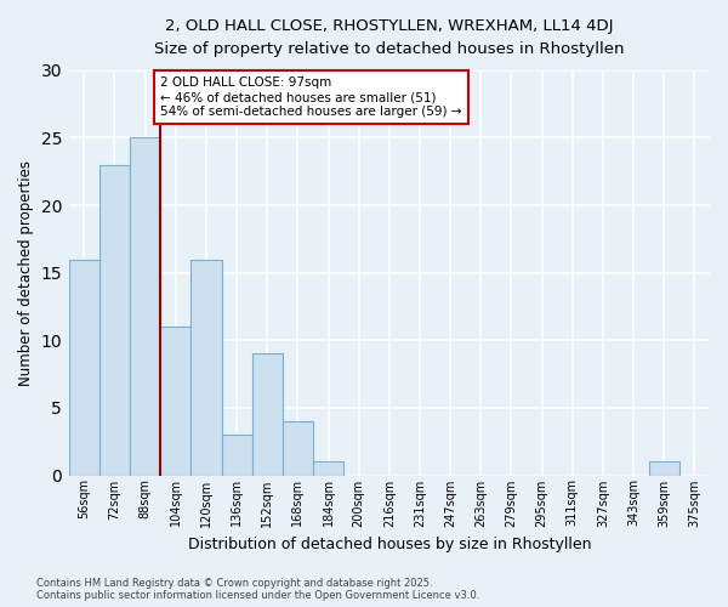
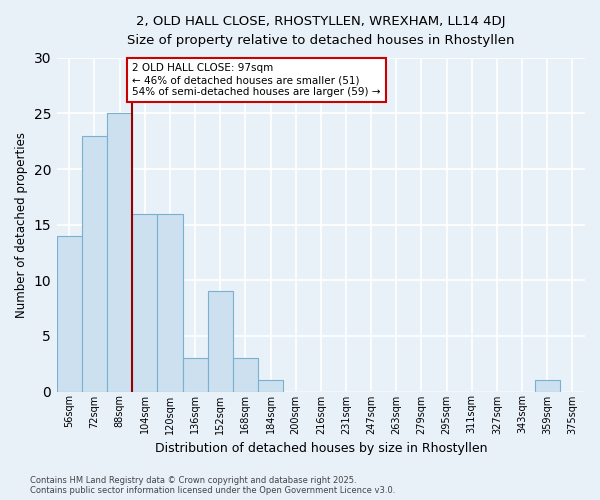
56sqm: 16 -> 14
104sqm: 11 -> 16
168sqm: 4 -> 3
